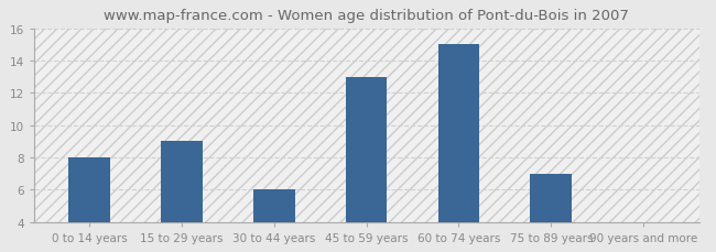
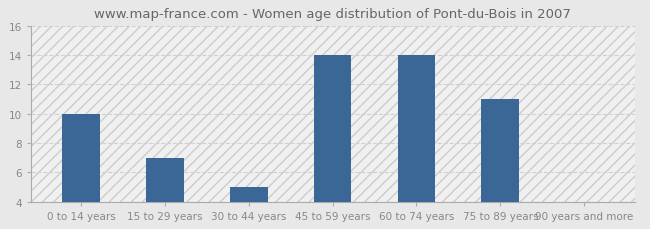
0 to 14 years: 8 -> 10
15 to 29 years: 9 -> 7
30 to 44 years: 6 -> 5
45 to 59 years: 13 -> 14
60 to 74 years: 15 -> 14
75 to 89 years: 7 -> 11
